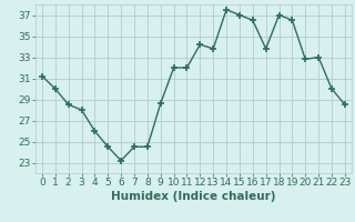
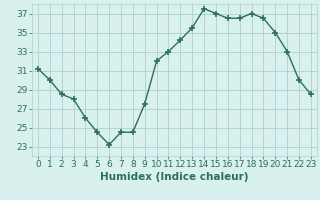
9: 28.6 -> 27.5
11: 32.0 -> 33.0
13: 33.8 -> 35.5
17: 33.8 -> 36.5
20: 32.8 -> 35.0
